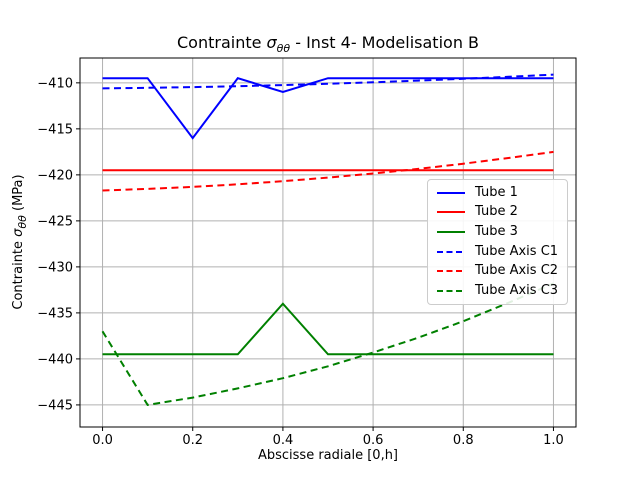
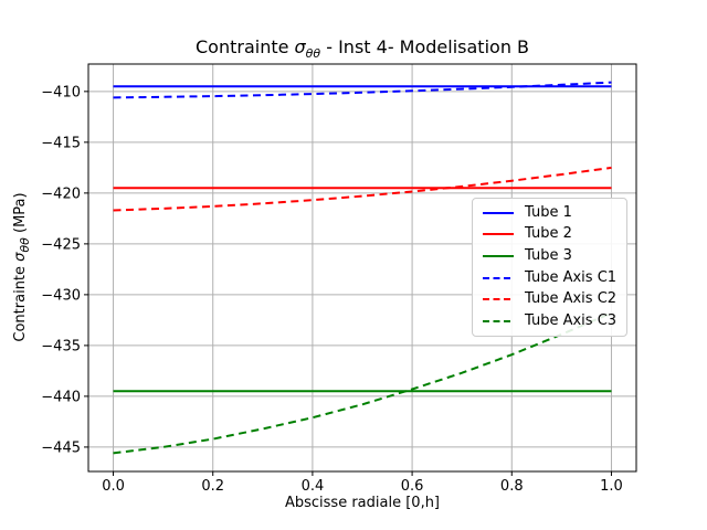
Tube Axis C3/0.0: -437 -> -446
Tube 1/0.2: -416 -> -410
Tube 1/0.4: -411 -> -410
Tube 3/0.4: -434 -> -440
